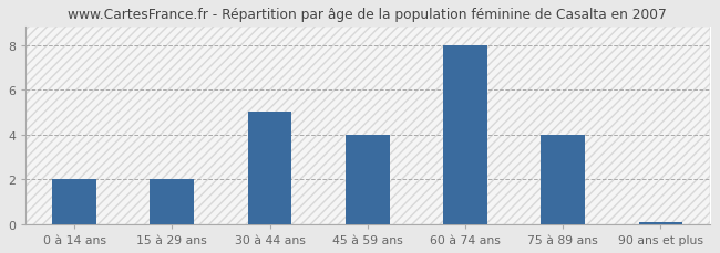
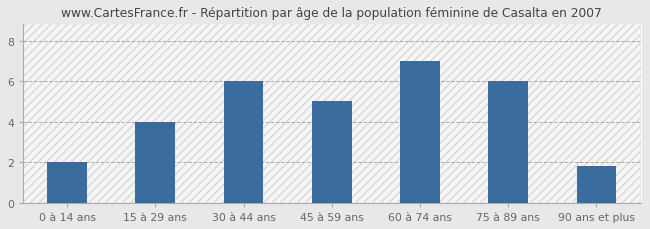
15 à 29 ans: 2.0 -> 4.0
30 à 44 ans: 5.0 -> 6.0
45 à 59 ans: 4.0 -> 5.0
60 à 74 ans: 8.0 -> 7.0
75 à 89 ans: 4.0 -> 6.0
90 ans et plus: 0.1 -> 1.8
